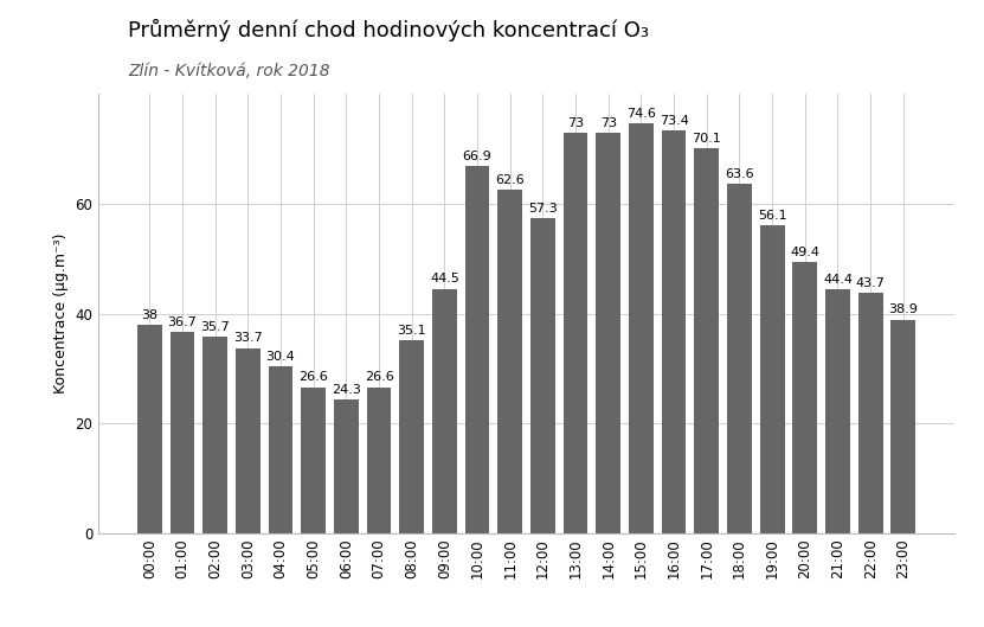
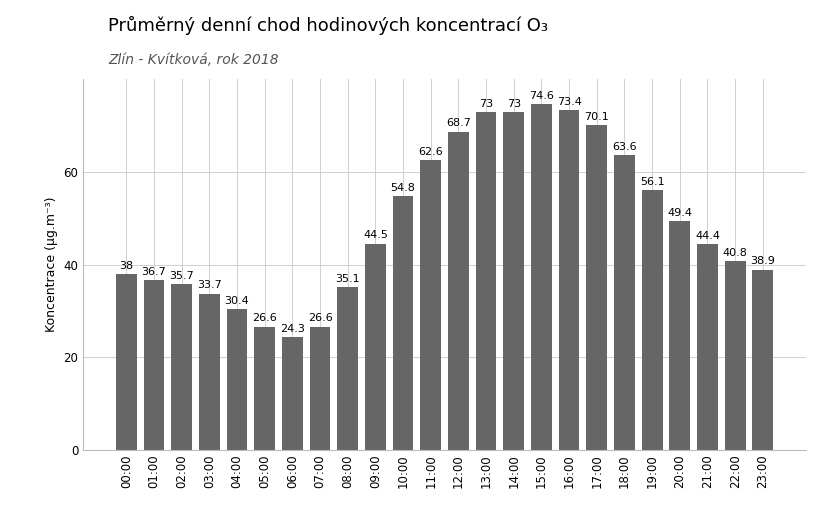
10:00: 66.9 -> 54.8
12:00: 57.3 -> 68.7
22:00: 43.7 -> 40.8
